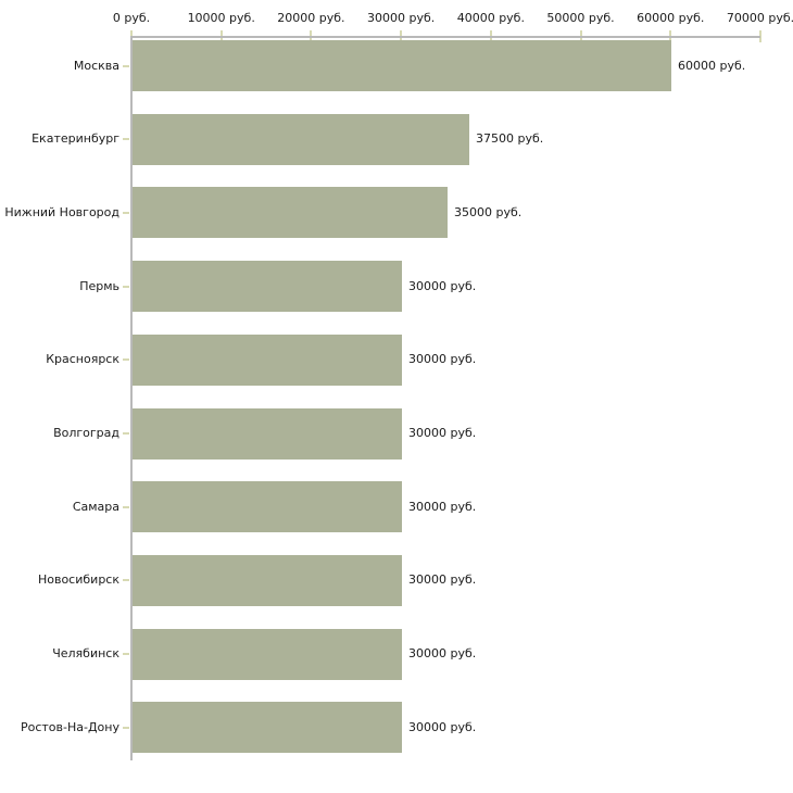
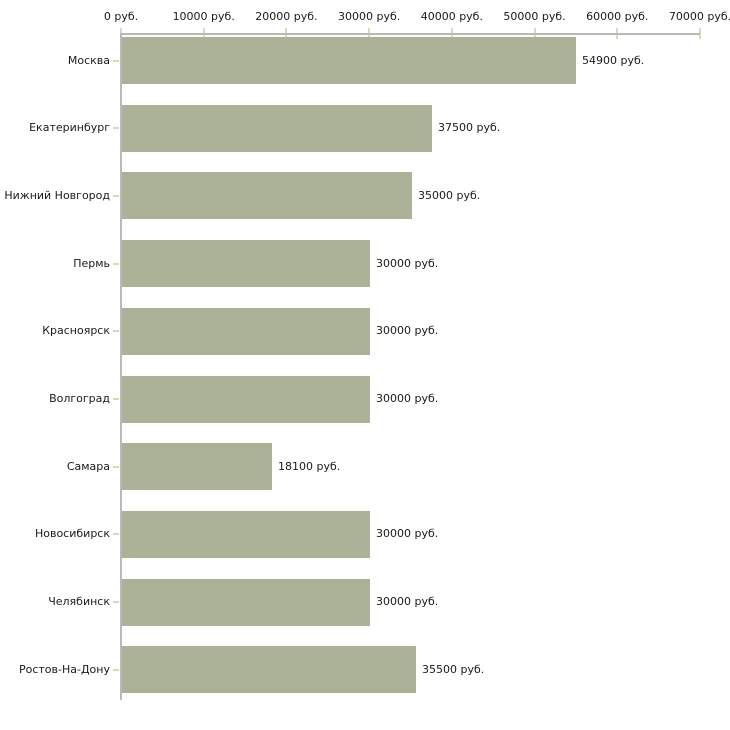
Москва: 60000 -> 54900
Самара: 30000 -> 18100
Ростов-На-Дону: 30000 -> 35500
